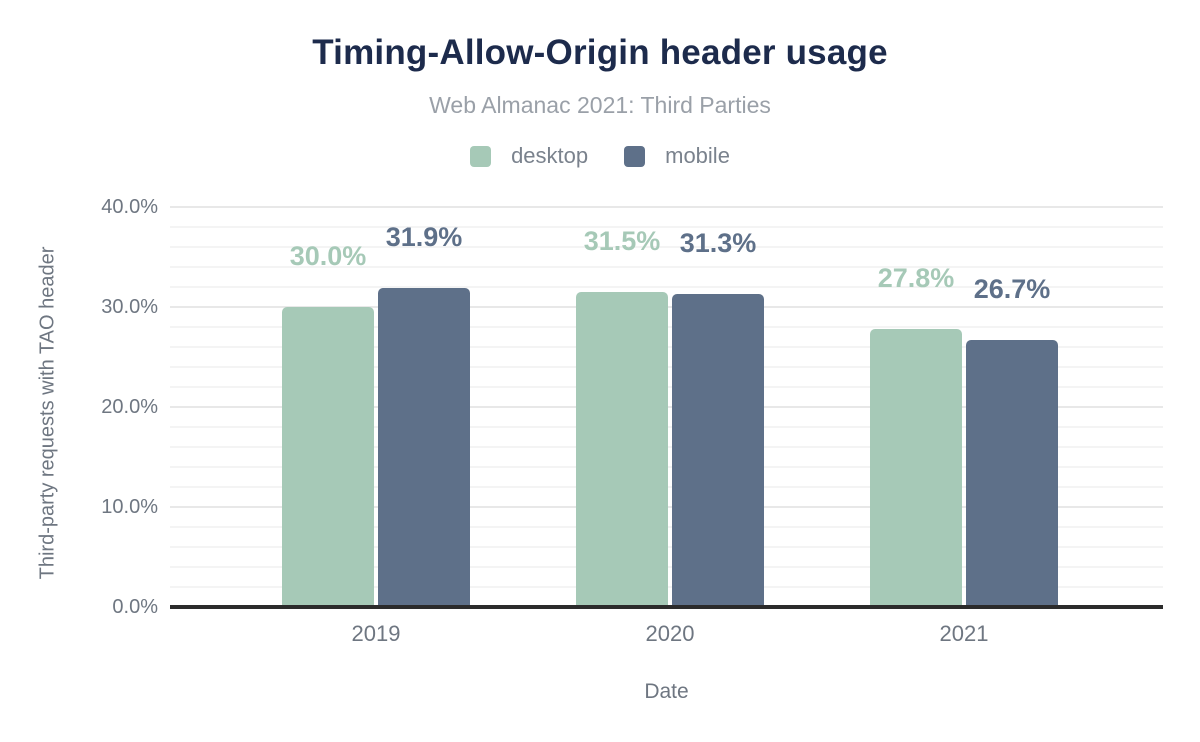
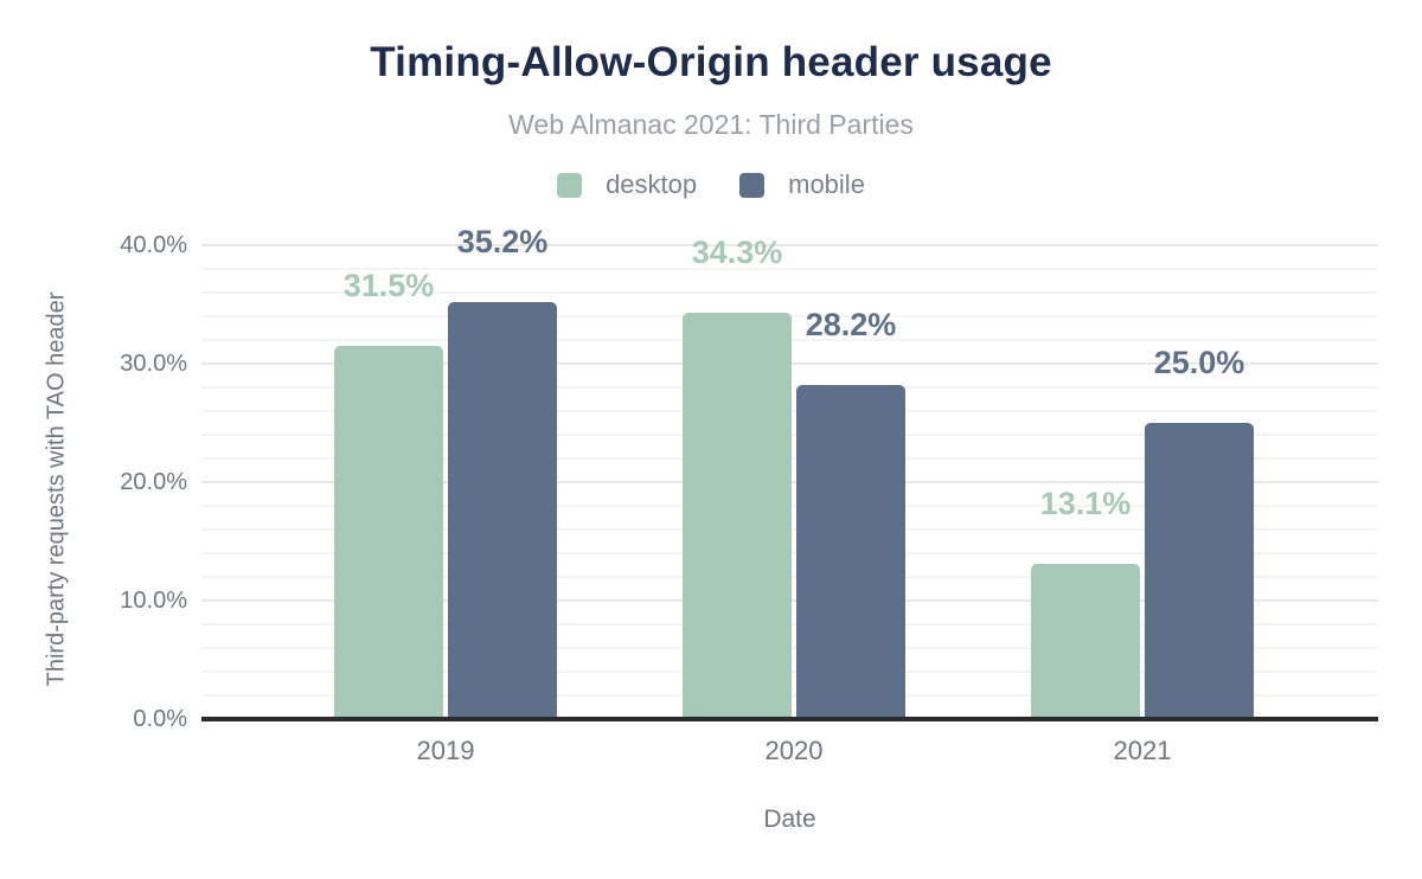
desktop/2019: 30.0% -> 31.5%
mobile/2019: 31.9% -> 35.2%
desktop/2020: 31.5% -> 34.3%
mobile/2020: 31.3% -> 28.2%
desktop/2021: 27.8% -> 13.1%
mobile/2021: 26.7% -> 25.0%
